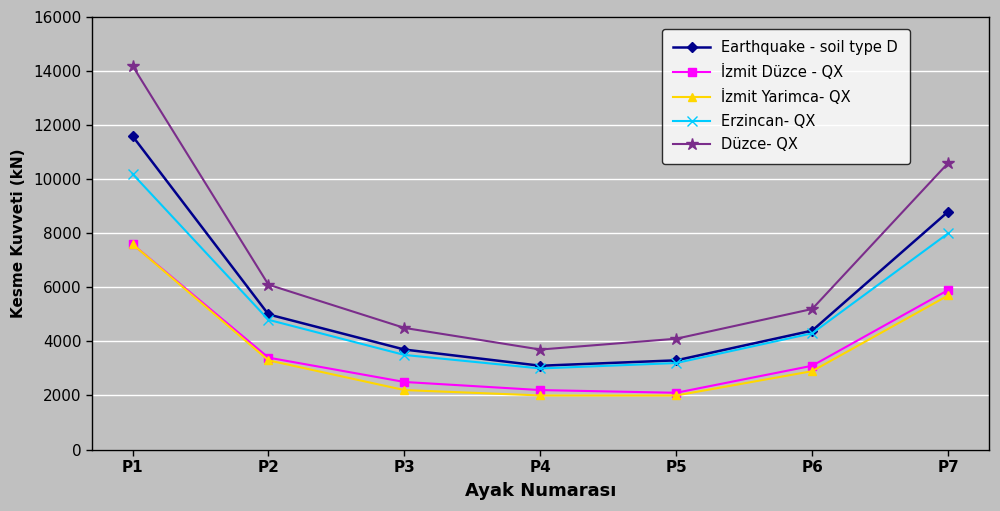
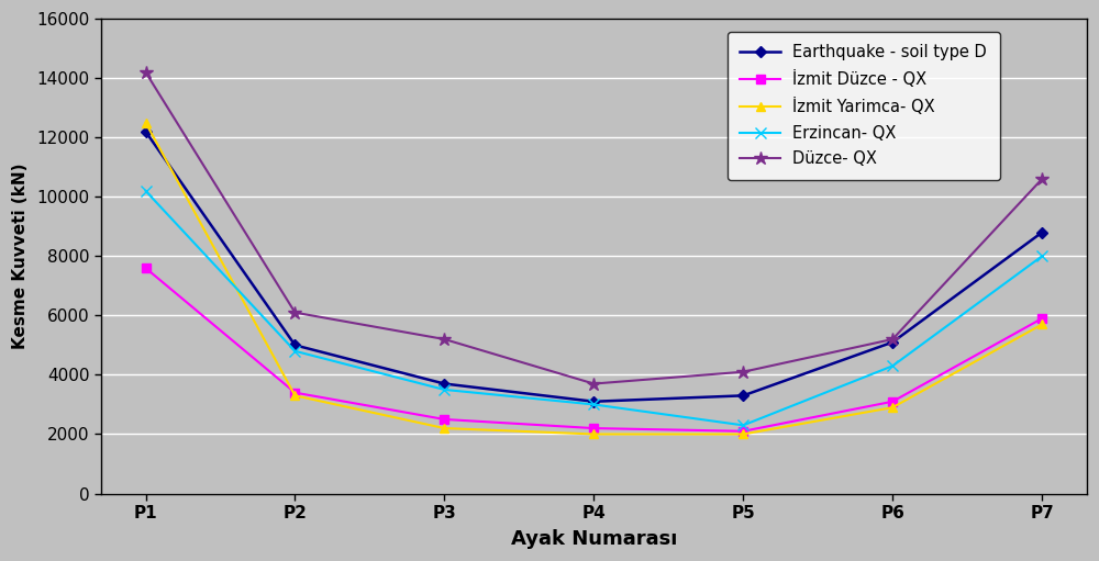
Earthquake - soil type D/P1: 11600 -> 12200
İzmit Yarimca- QX/P1: 7600 -> 12500
Düzce- QX/P3: 4500 -> 5200
Erzincan- QX/P5: 3200 -> 2300
Earthquake - soil type D/P6: 4400 -> 5100
